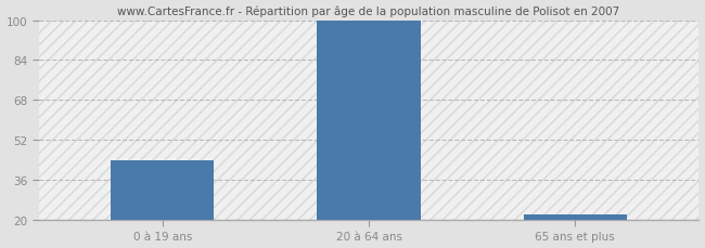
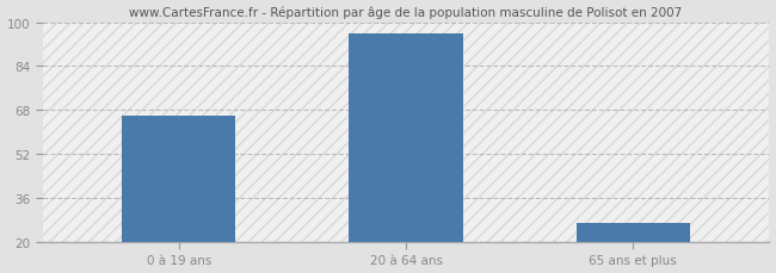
0 à 19 ans: 44 -> 66
20 à 64 ans: 100 -> 96
65 ans et plus: 22 -> 27
